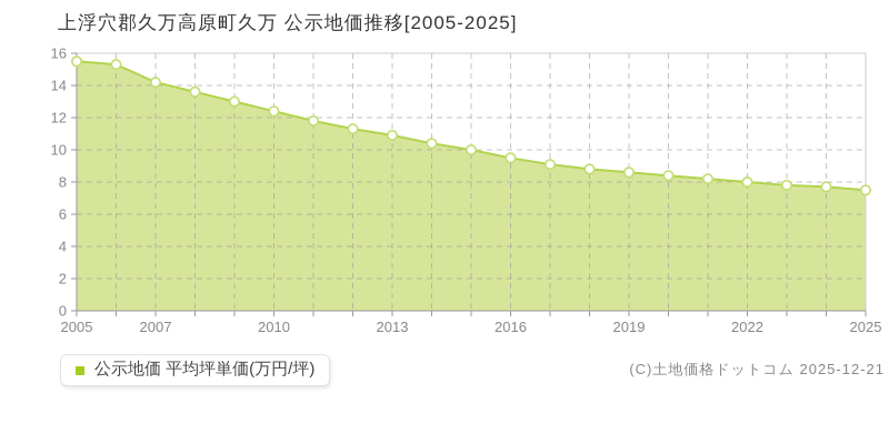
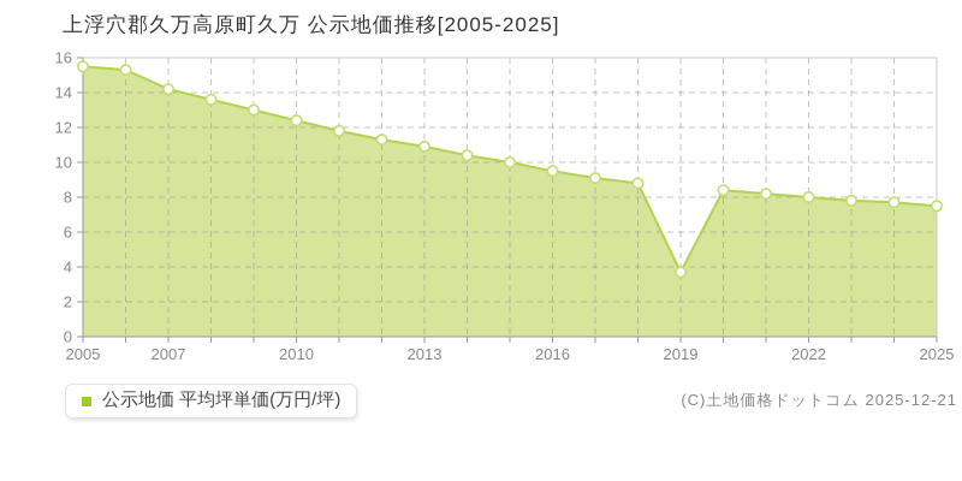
2019: 8.6 -> 3.7
